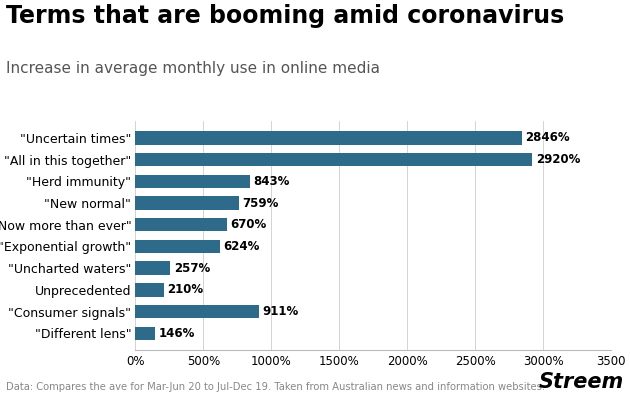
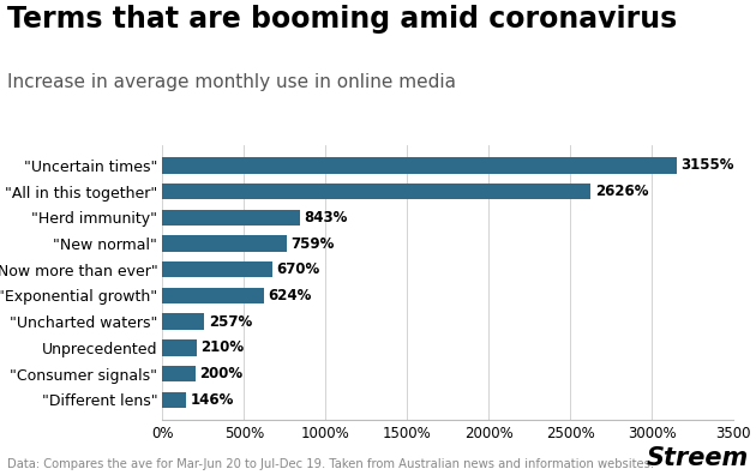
"Uncertain times": 2846% -> 3155%
"All in this together": 2920% -> 2626%
"Consumer signals": 911% -> 200%
